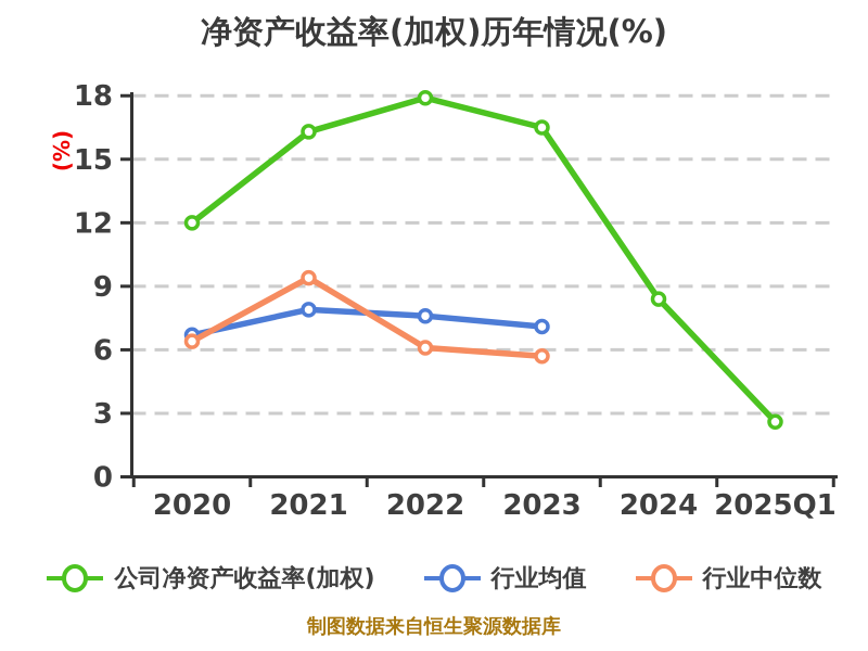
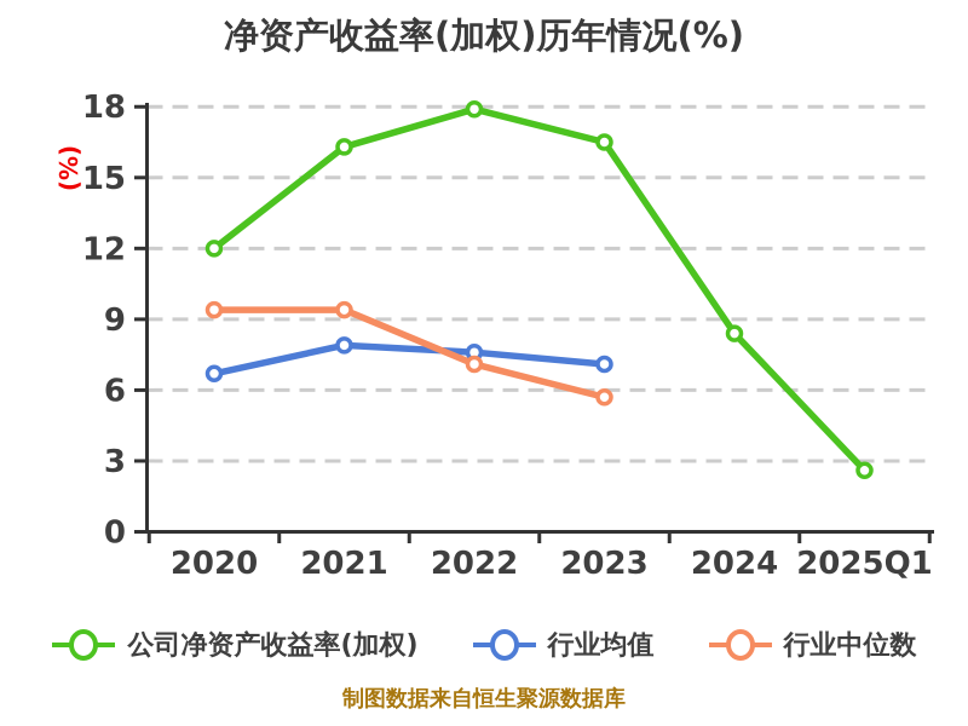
行业中位数/2020: 6.4 -> 9.4
行业中位数/2022: 6.1 -> 7.1
